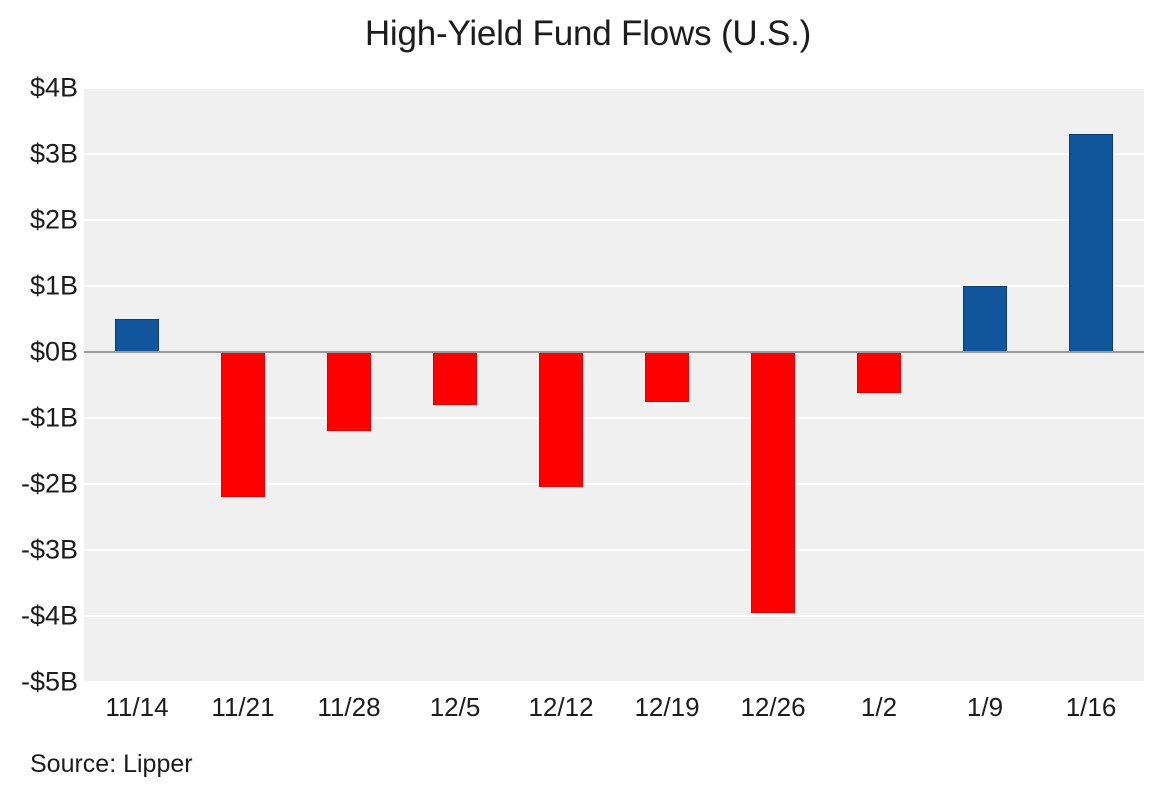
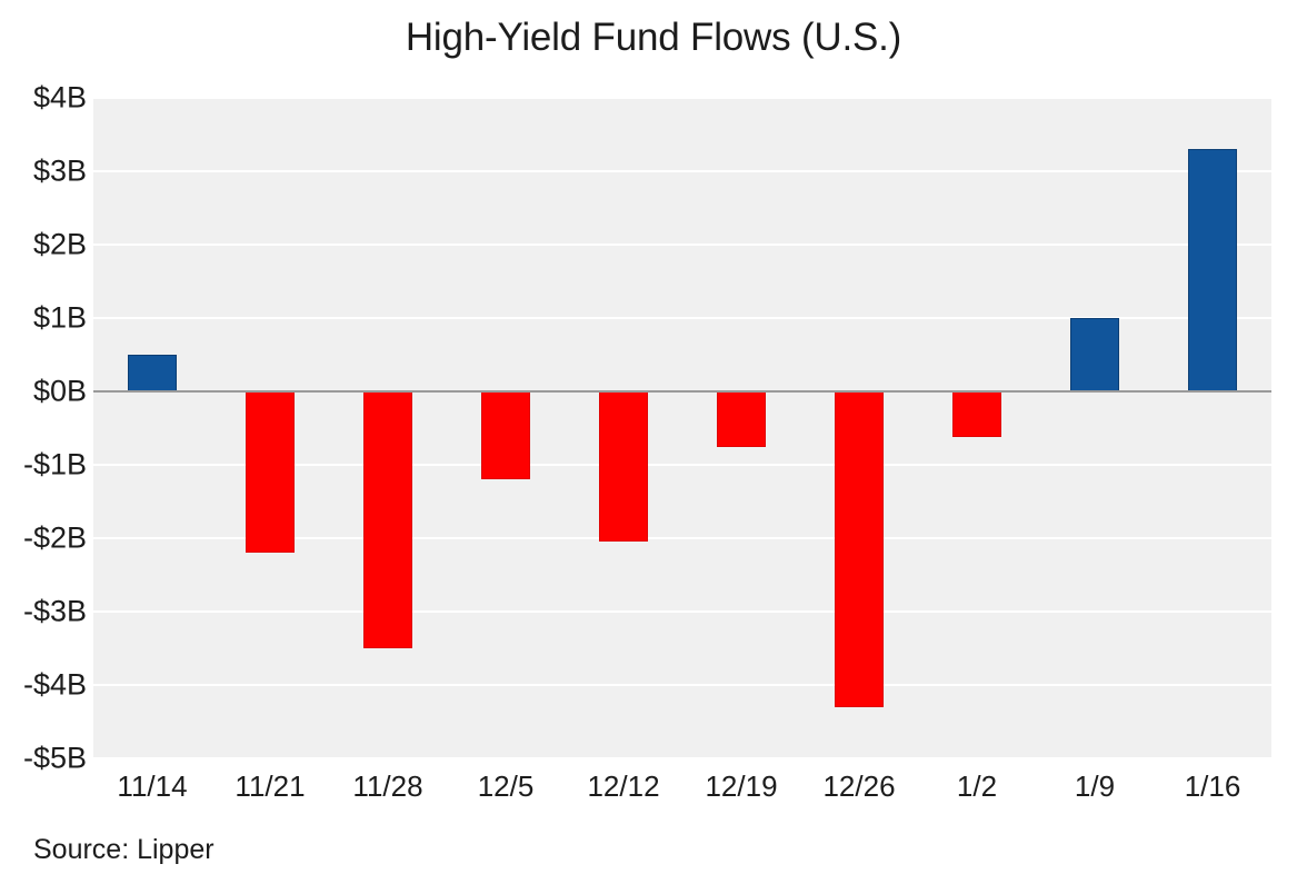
11/28: -$1.2B -> -$3.5B
12/5: -$0.8B -> -$1.2B
12/26: -$4.0B -> -$4.3B
